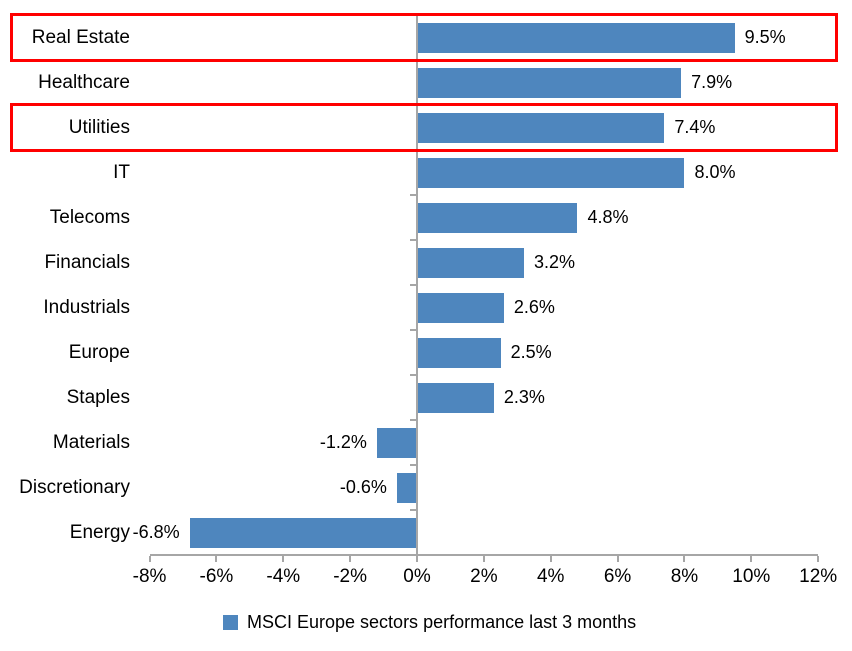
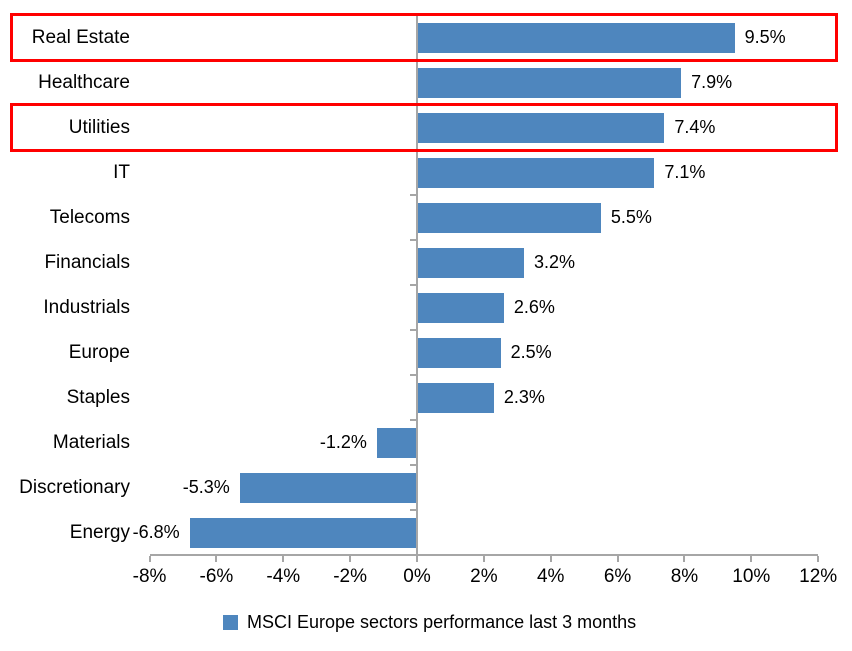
IT: 8.0% -> 7.1%
Telecoms: 4.8% -> 5.5%
Discretionary: -0.6% -> -5.3%
